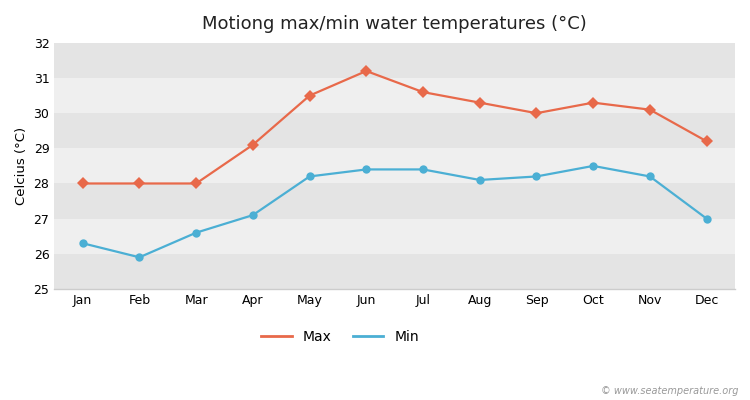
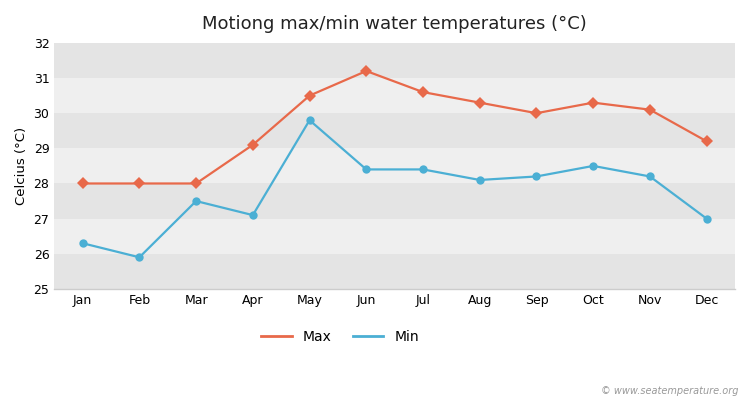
Min/Mar: 26.6 -> 27.5
Min/May: 28.2 -> 29.8
